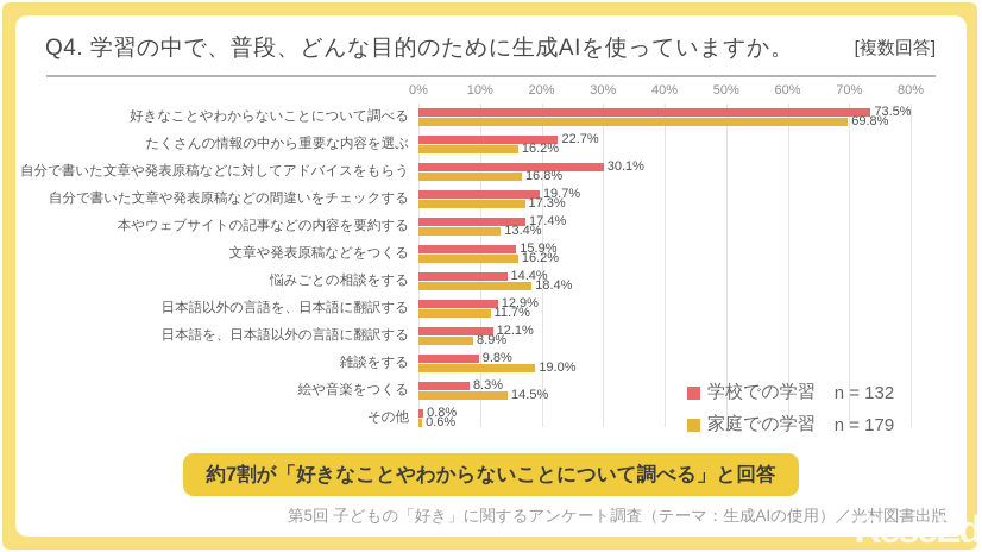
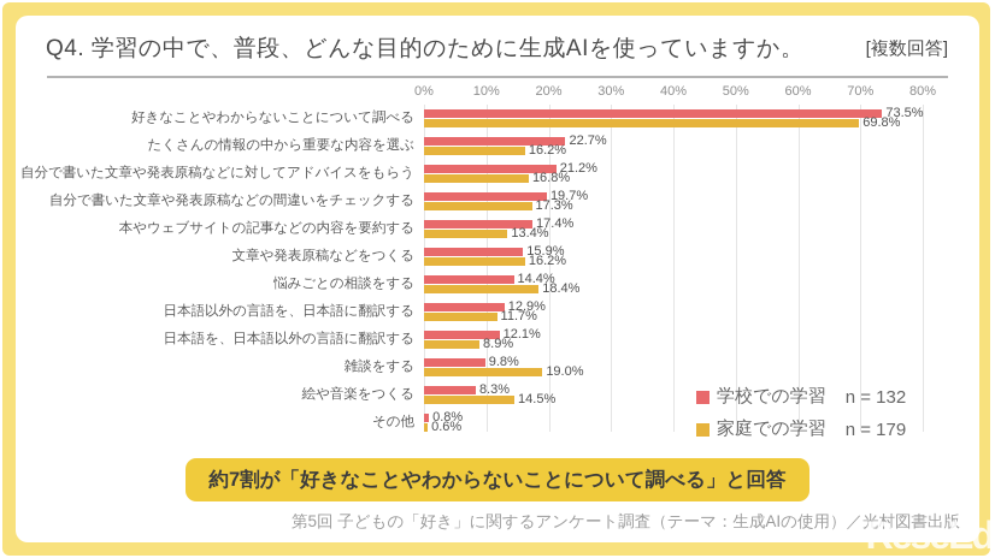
学校での学習/自分で書いた文章や発表原稿などに対してアドバイスをもらう: 30.1% -> 21.2%
